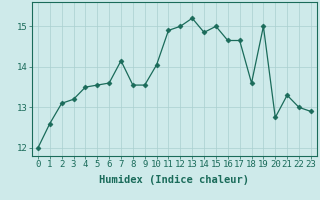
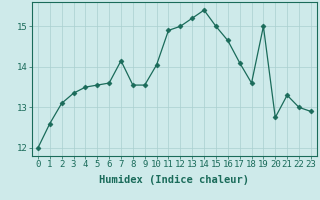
3: 13.20 -> 13.35
14: 14.85 -> 15.40
17: 14.65 -> 14.10
